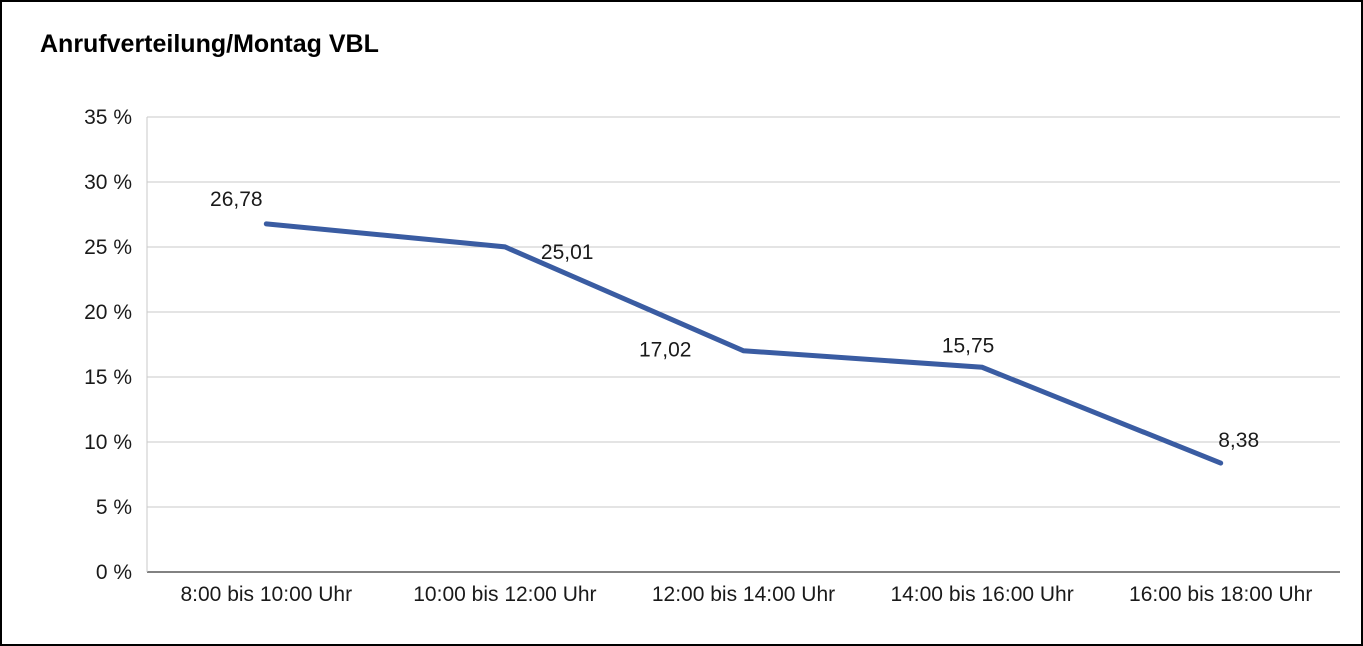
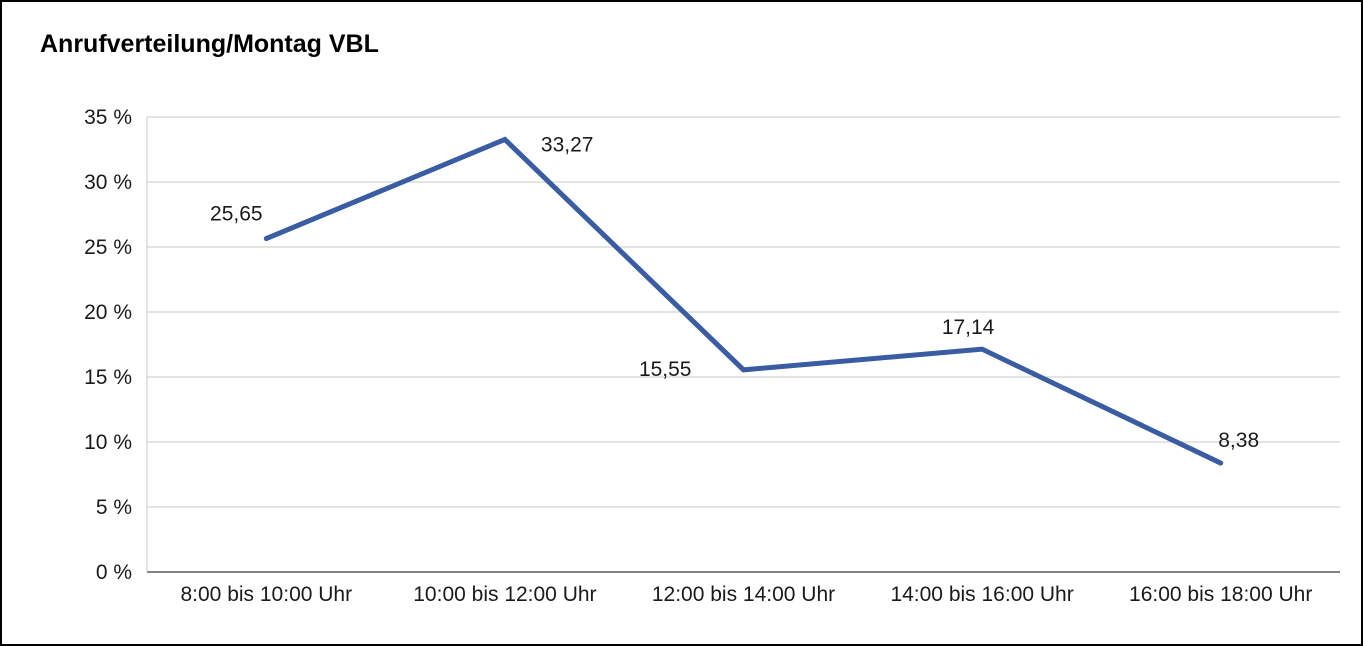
8:00 bis 10:00 Uhr: 26,78 -> 25,65
10:00 bis 12:00 Uhr: 25,01 -> 33,27
12:00 bis 14:00 Uhr: 17,02 -> 15,55
14:00 bis 16:00 Uhr: 15,75 -> 17,14
